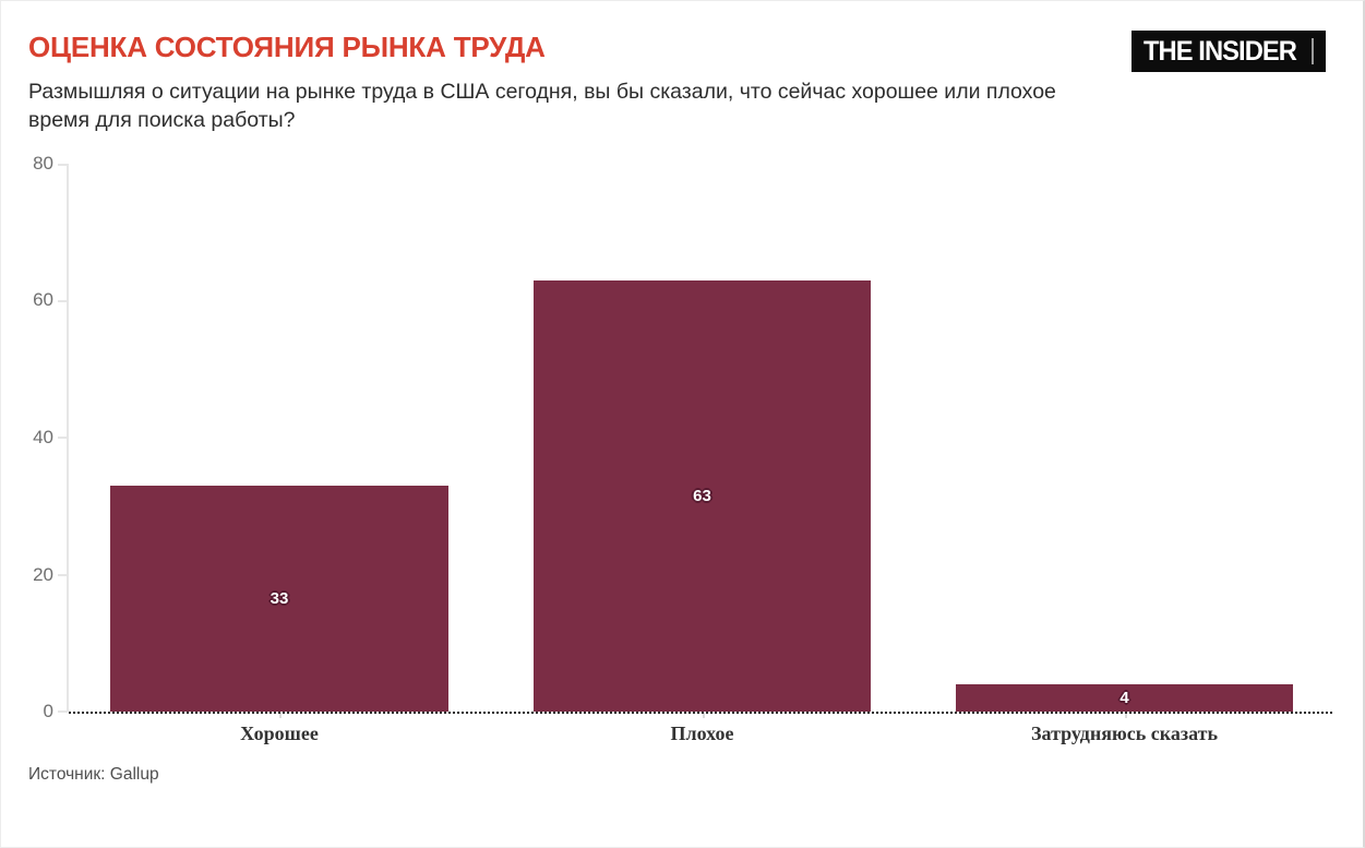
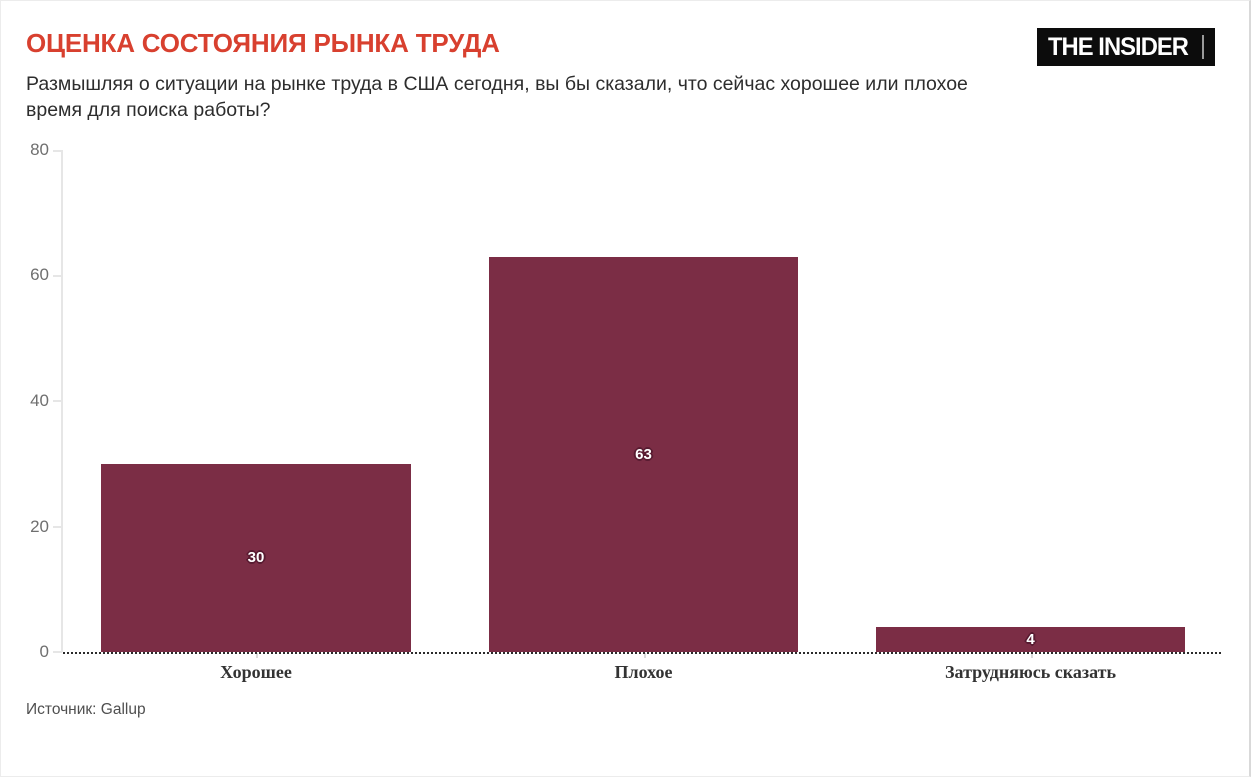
Хорошее: 33 -> 30
